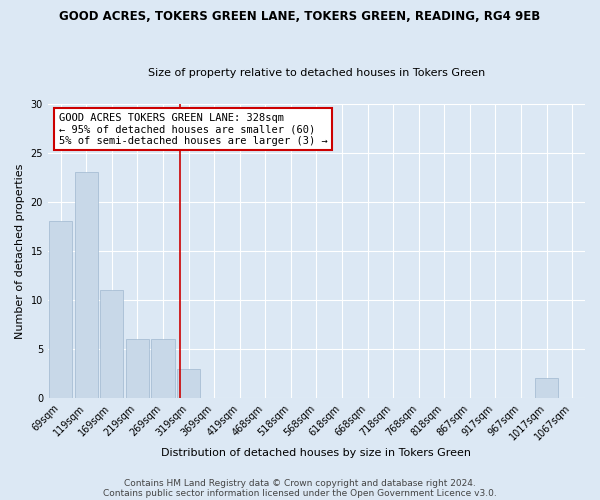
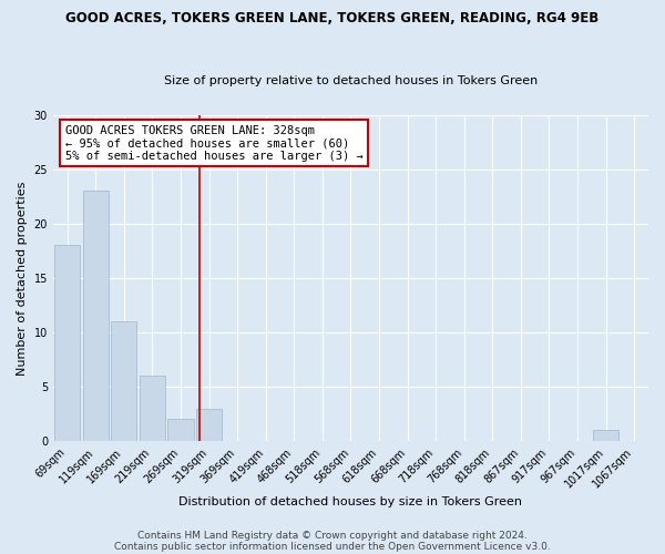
269sqm: 6 -> 2
1017sqm: 2 -> 1
